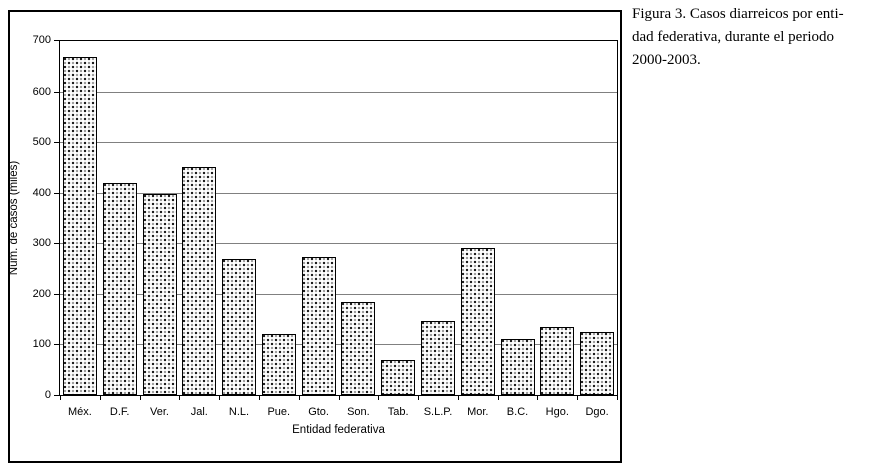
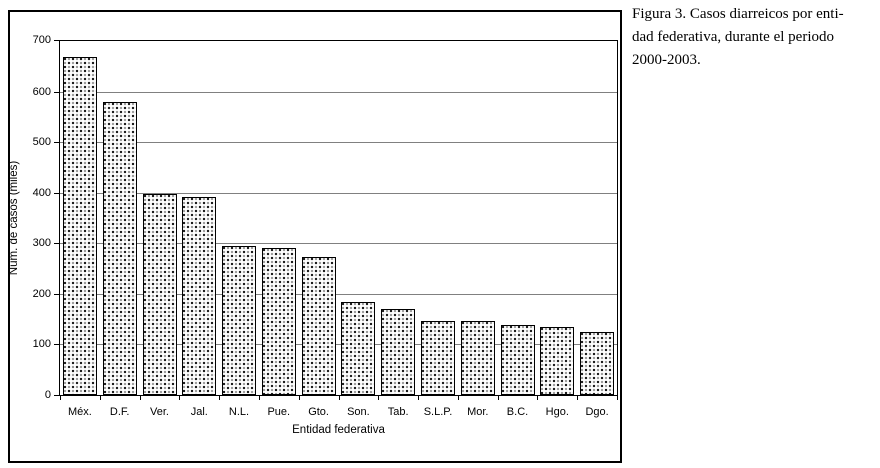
D.F.: 420 -> 580
Jal.: 450 -> 390
N.L.: 270 -> 290
Pue.: 120 -> 290
Tab.: 70 -> 170
Mor.: 290 -> 150
B.C.: 110 -> 140
